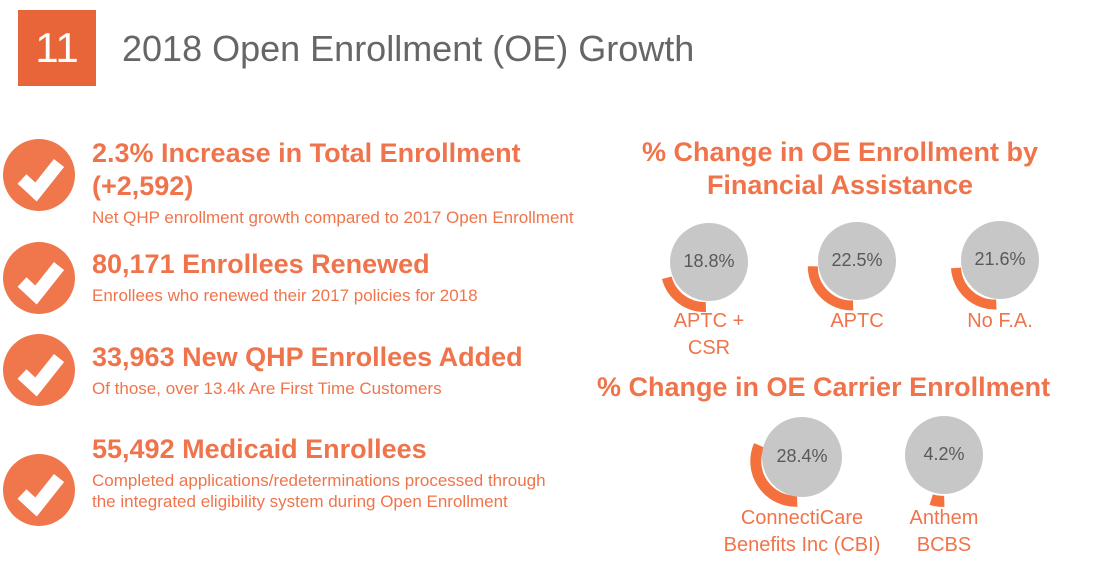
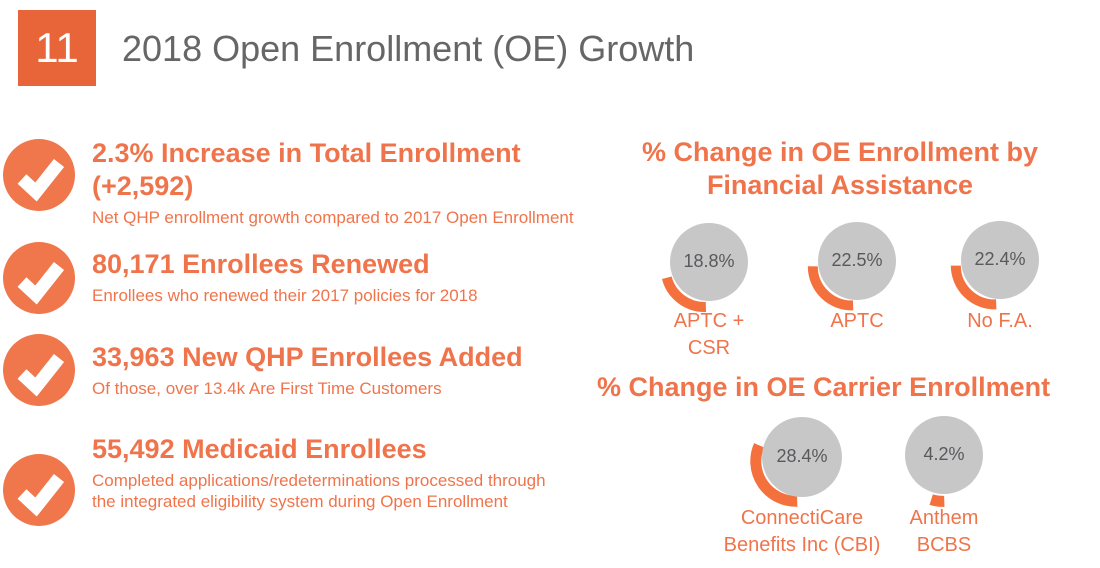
% Change in OE Enrollment by Financial Assistance/No F.A.: 21.6% -> 22.4%
